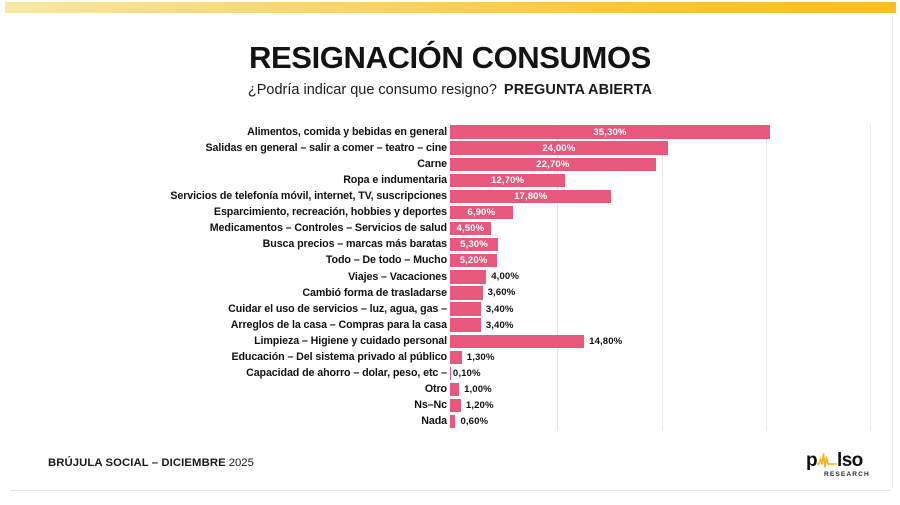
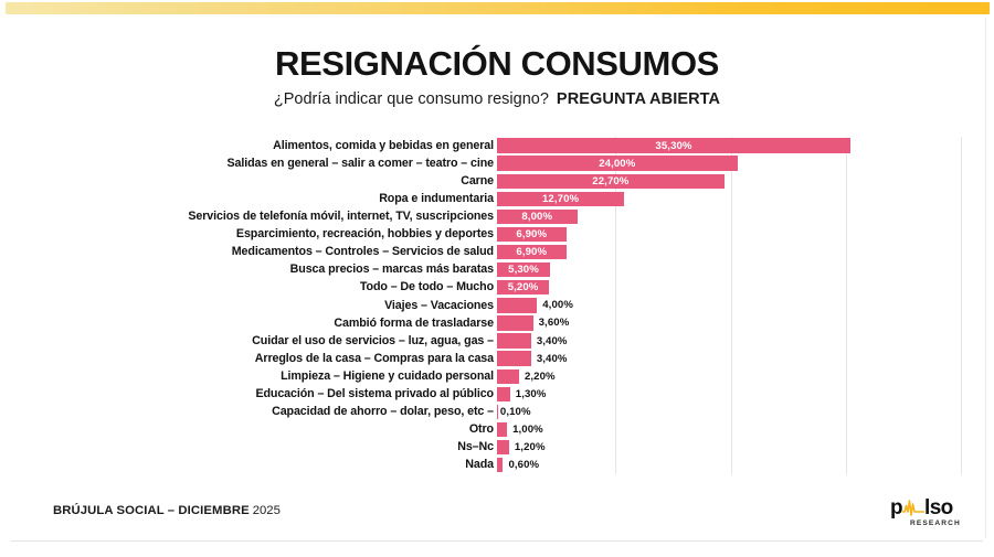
Servicios de telefonía móvil, internet, TV, suscripciones: 17,80% -> 8,00%
Medicamentos – Controles – Servicios de salud: 4,50% -> 6,90%
Limpieza – Higiene y cuidado personal: 14,80% -> 2,20%
